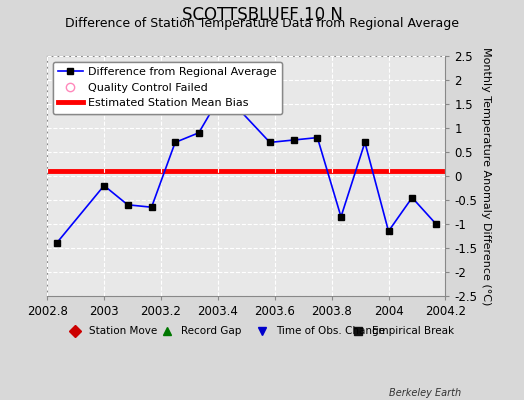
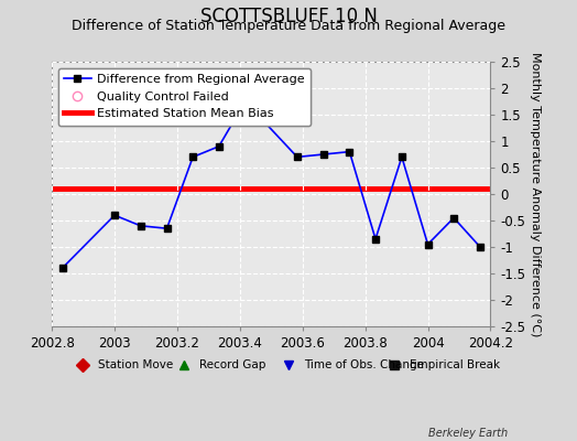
2003: -0.20 -> -0.40
2004: -1.15 -> -0.95
